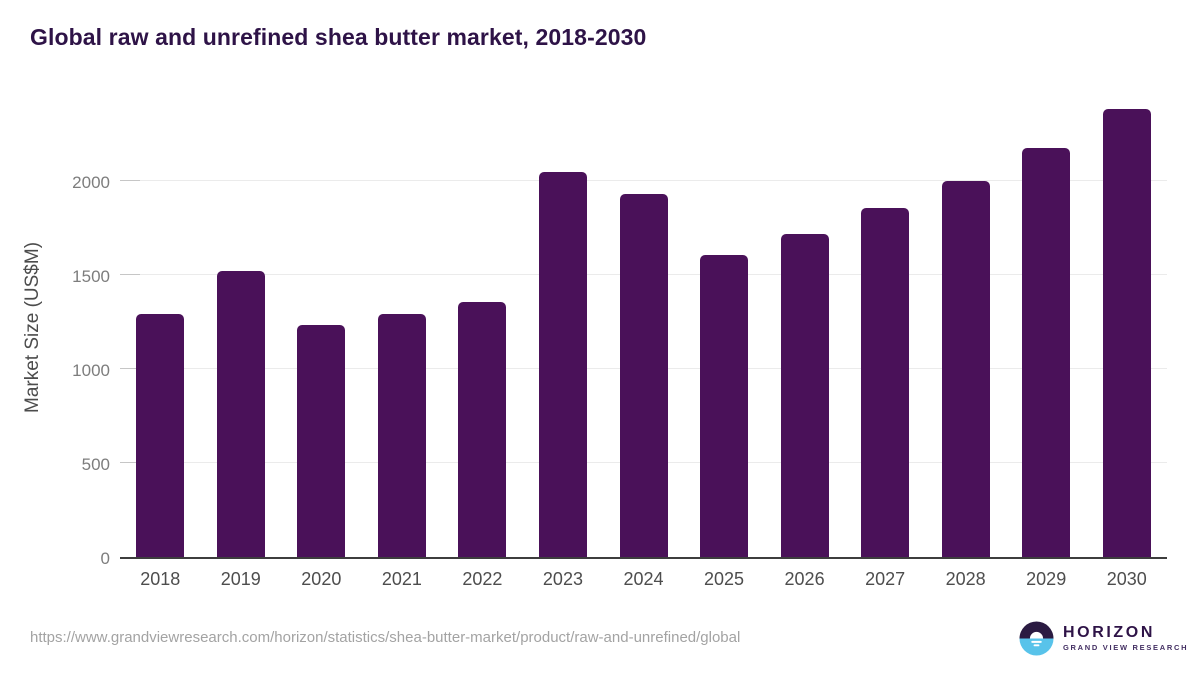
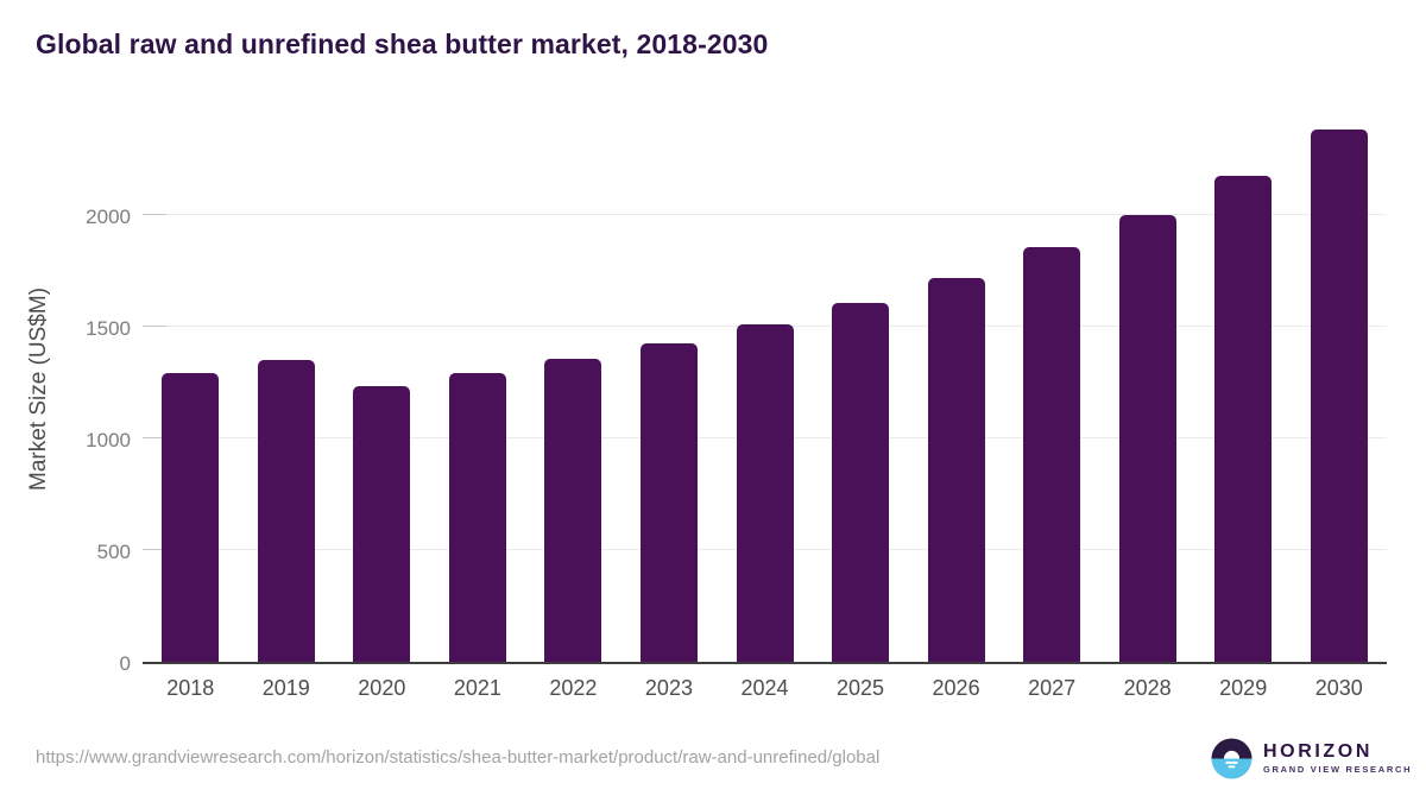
2019: 1520 -> 1350
2023: 2050 -> 1420
2024: 1930 -> 1510
